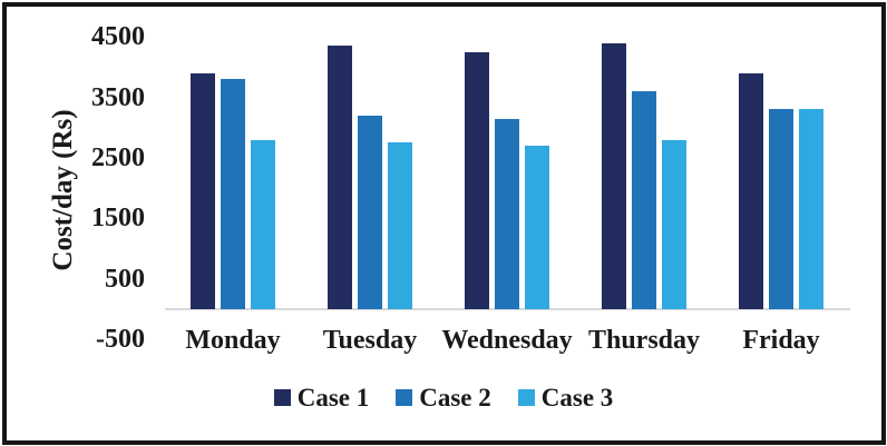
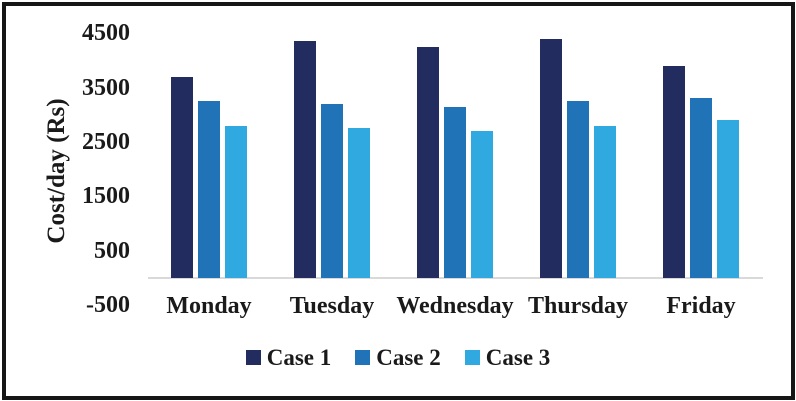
Case 1/Monday: 3900 -> 3700
Case 2/Monday: 3800 -> 3200
Case 2/Thursday: 3600 -> 3200
Case 3/Friday: 3300 -> 2900
